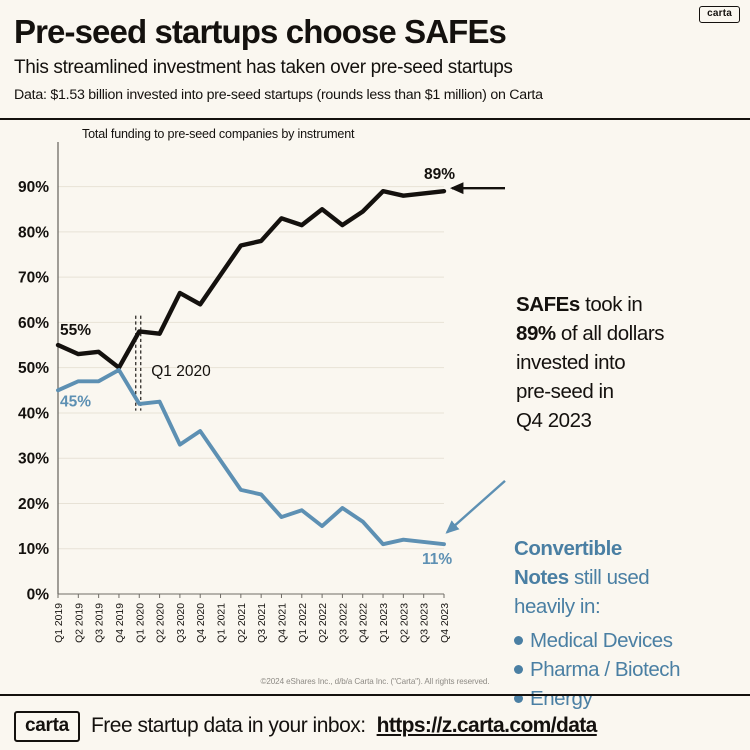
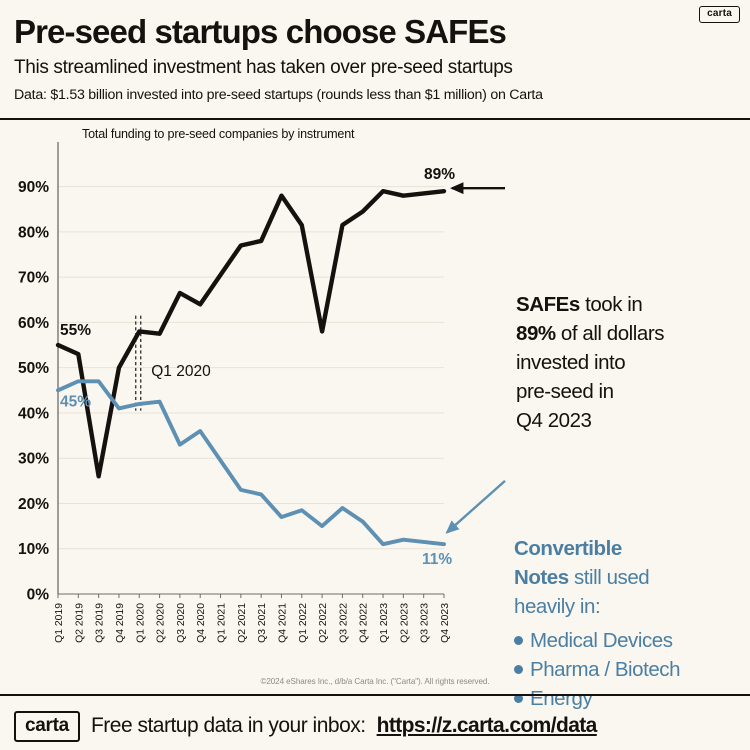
SAFEs/Q3 2019: 54% -> 26%
Convertible Notes/Q4 2019: 50% -> 41%
SAFEs/Q4 2021: 83% -> 88%
SAFEs/Q2 2022: 85% -> 58%
